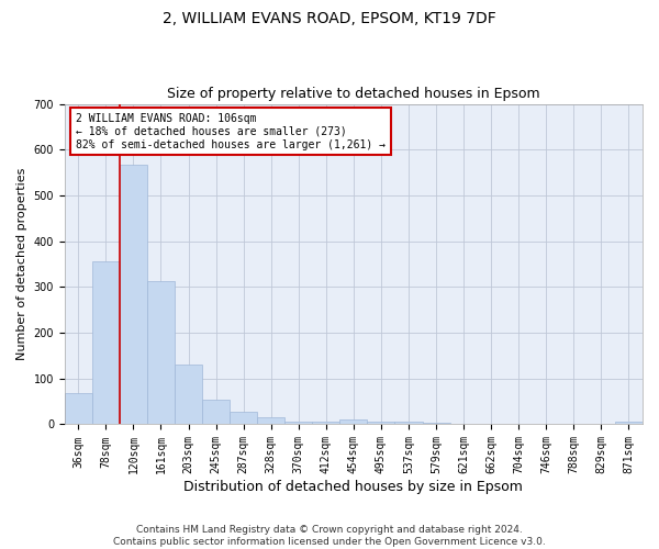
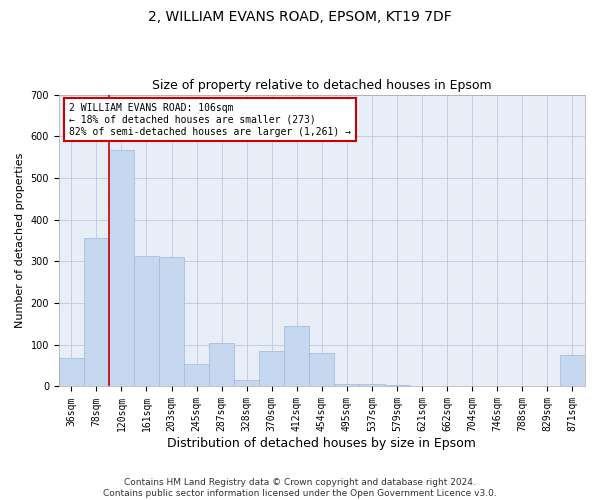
203sqm: 130 -> 310
287sqm: 27 -> 105
370sqm: 7 -> 85
412sqm: 5 -> 145
454sqm: 10 -> 80
871sqm: 5 -> 75
